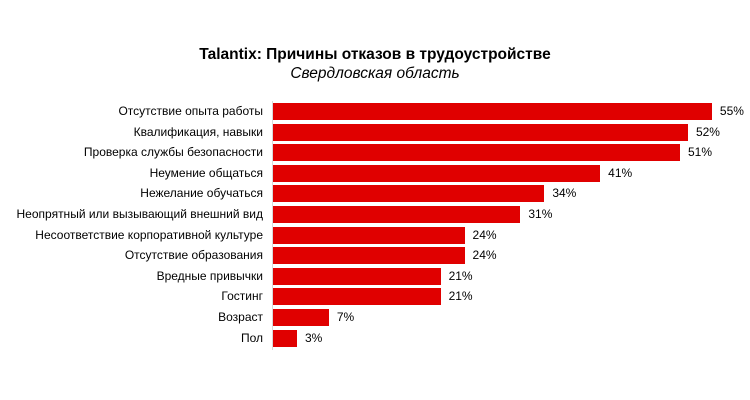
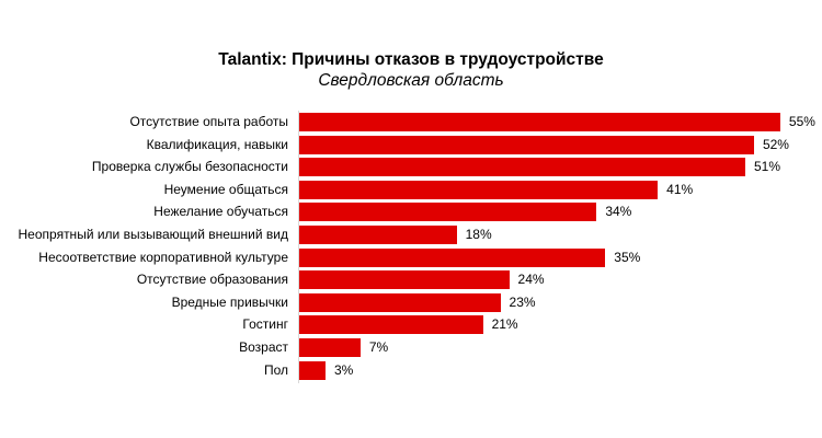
Неопрятный или вызывающий внешний вид: 31% -> 18%
Несоответствие корпоративной культуре: 24% -> 35%
Вредные привычки: 21% -> 23%
